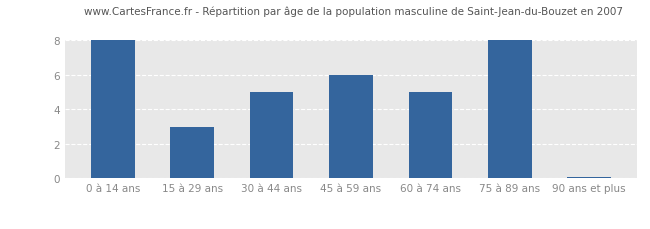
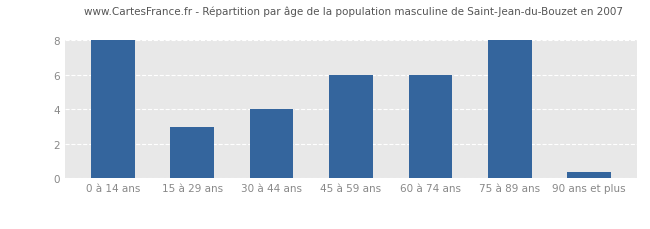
30 à 44 ans: 5.0 -> 4.0
60 à 74 ans: 5.0 -> 6.0
90 ans et plus: 0.1 -> 0.4
